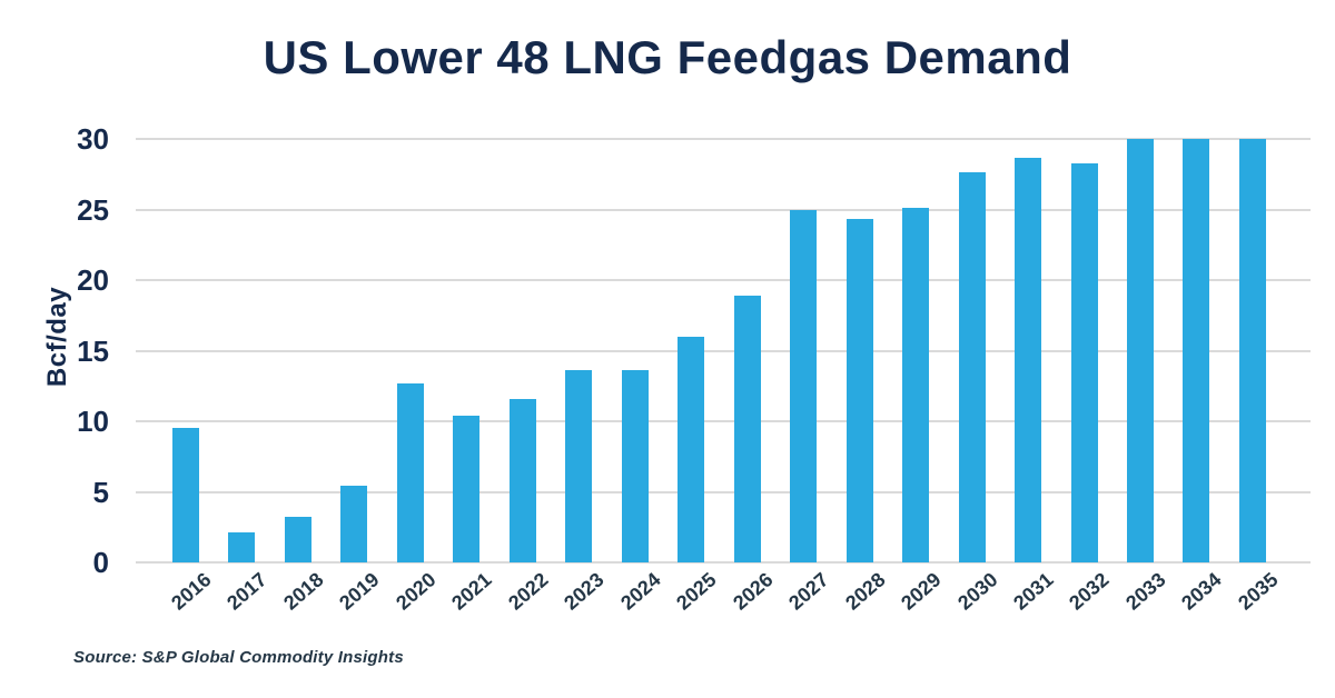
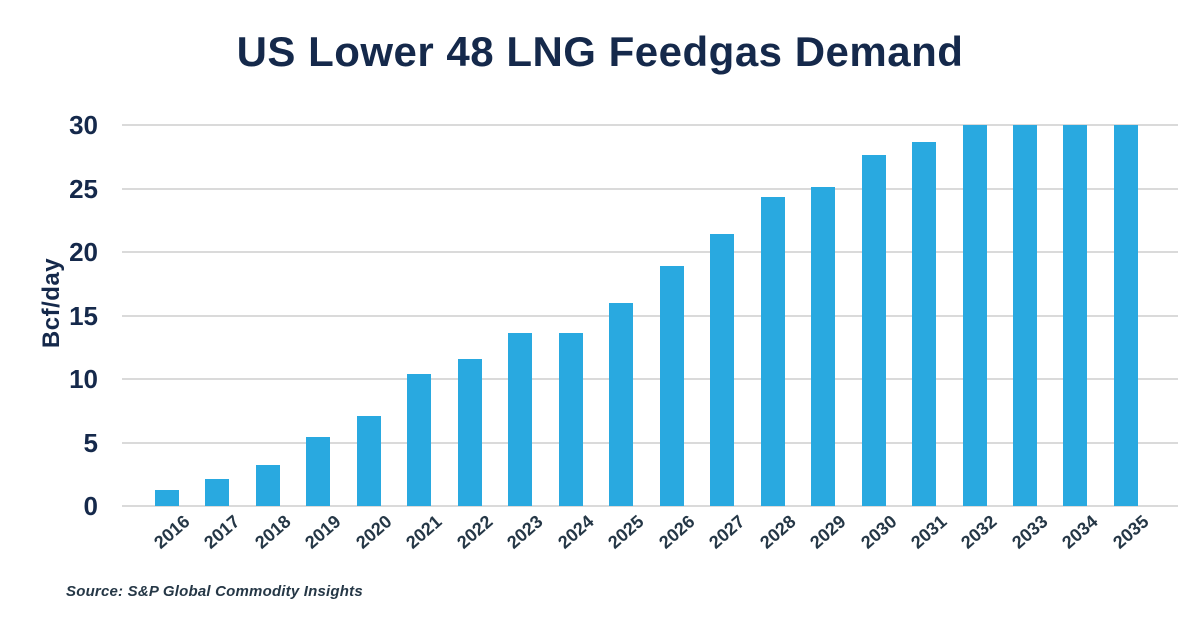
2016: 9.5 -> 1.3
2020: 12.7 -> 7.1
2027: 25.0 -> 21.4
2032: 28.3 -> 30.0
